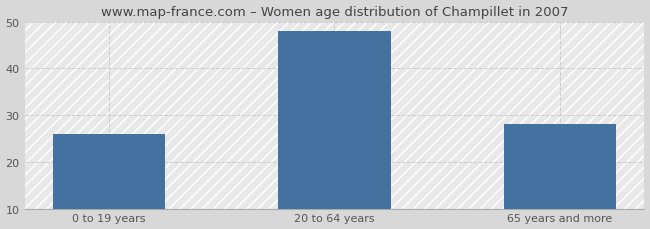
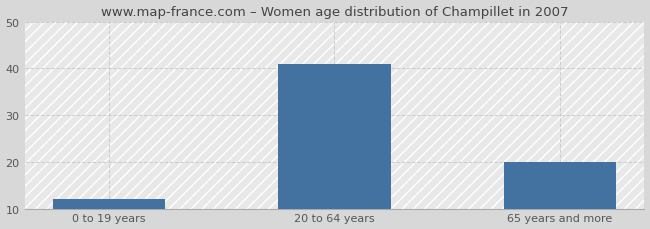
0 to 19 years: 26 -> 12
20 to 64 years: 48 -> 41
65 years and more: 28 -> 20
